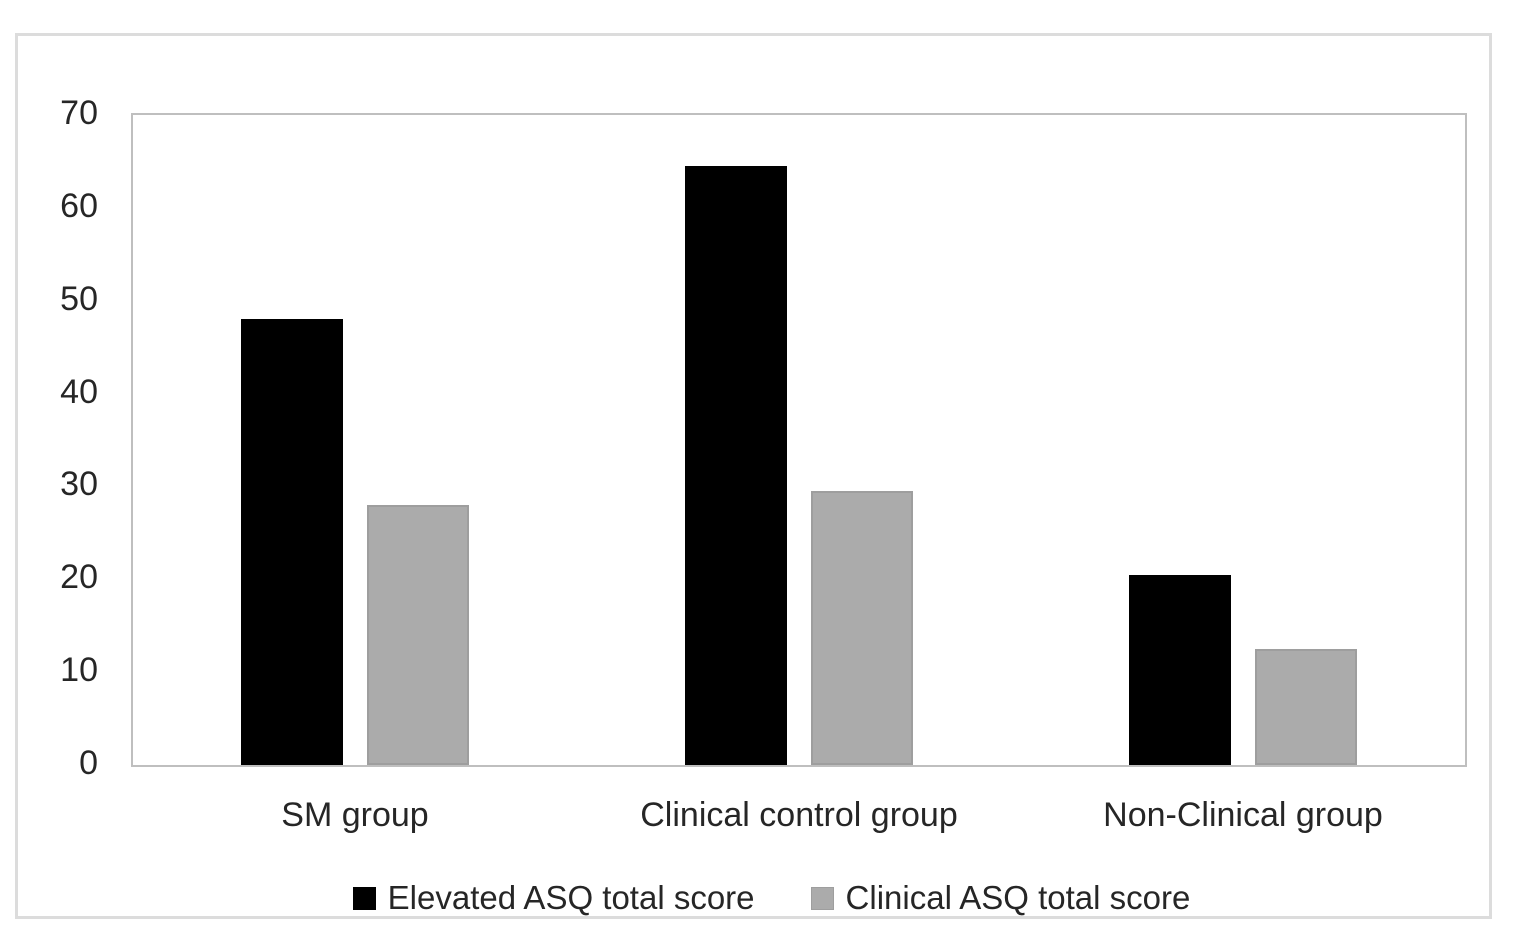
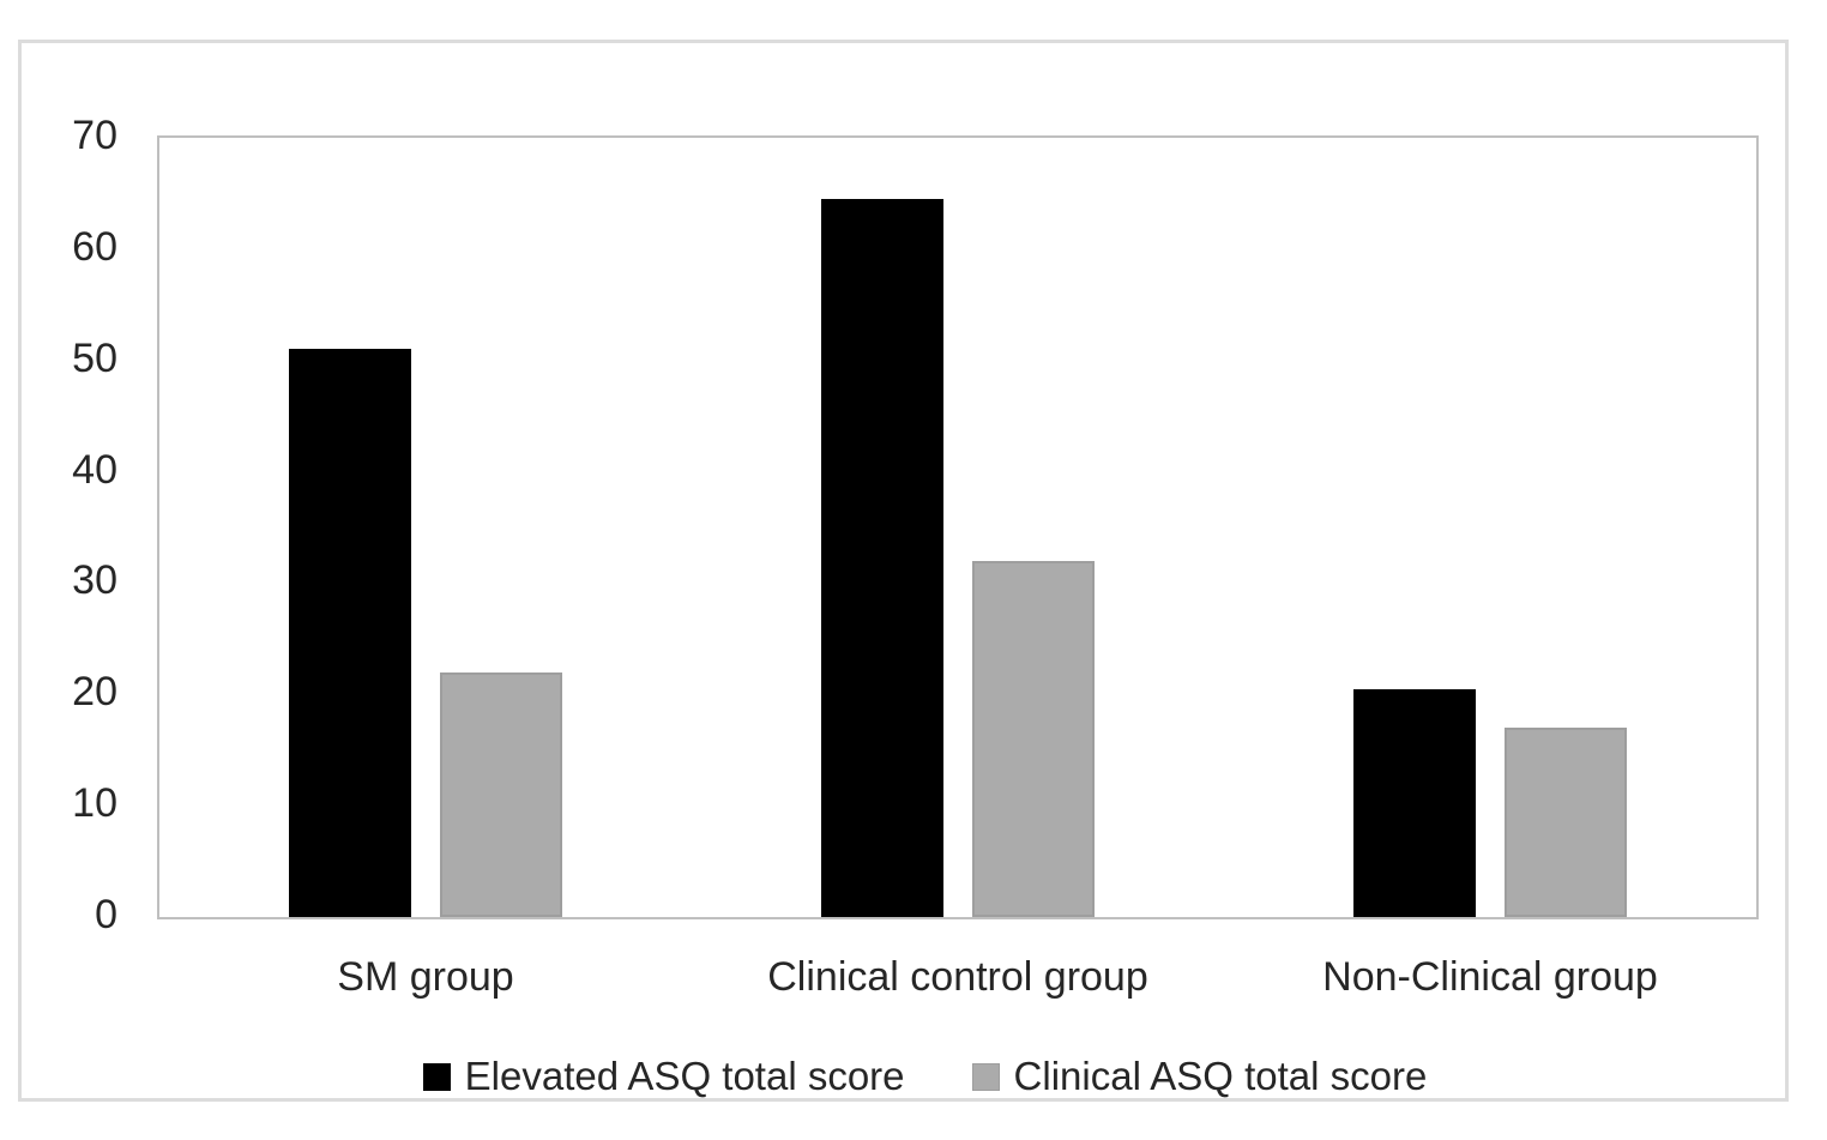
Elevated ASQ total score/SM group: 48 -> 51
Clinical ASQ total score/SM group: 28 -> 22
Clinical ASQ total score/Clinical control group: 30 -> 32
Clinical ASQ total score/Non-Clinical group: 12 -> 17
